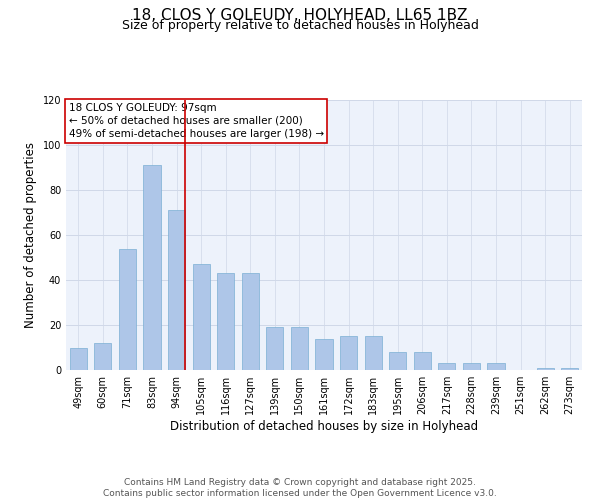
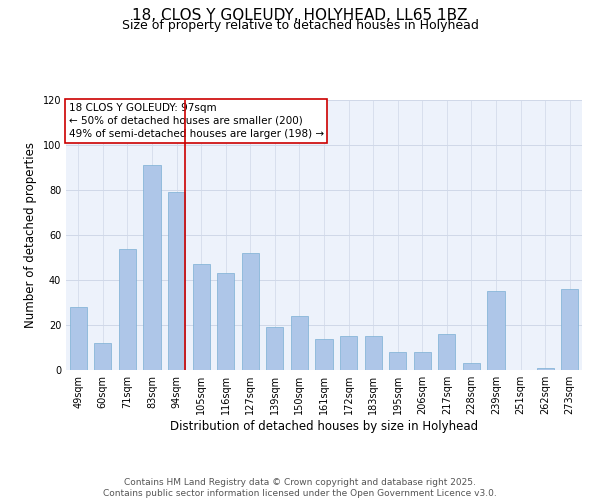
49sqm: 10 -> 28
94sqm: 71 -> 79
127sqm: 43 -> 52
150sqm: 19 -> 24
217sqm: 3 -> 16
239sqm: 3 -> 35
273sqm: 1 -> 36
